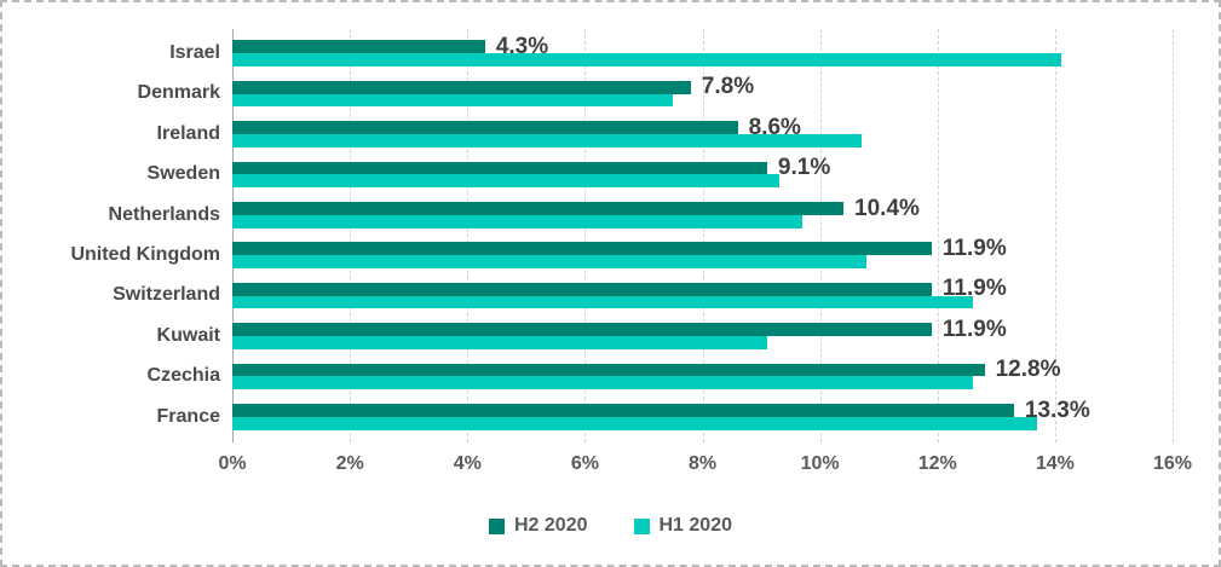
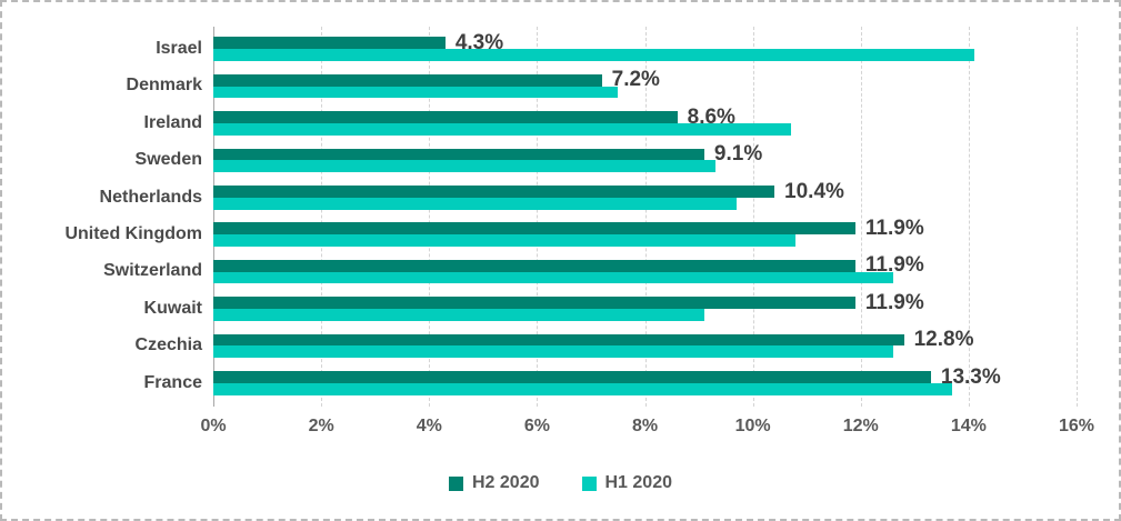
H2 2020/Denmark: 7.8% -> 7.2%
